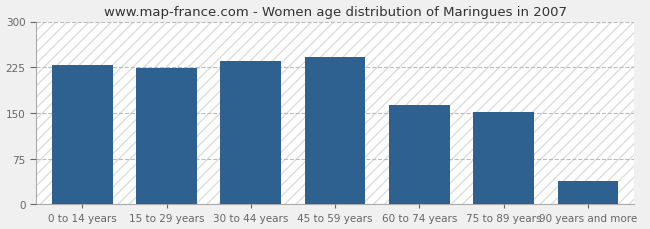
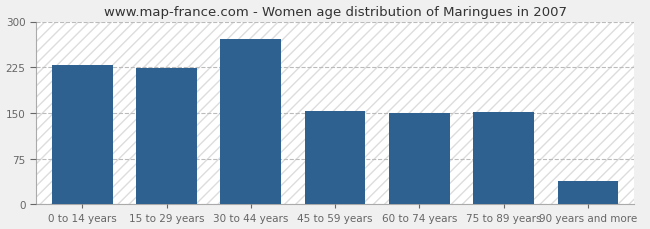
30 to 44 years: 236 -> 272
45 to 59 years: 242 -> 154
60 to 74 years: 163 -> 150
